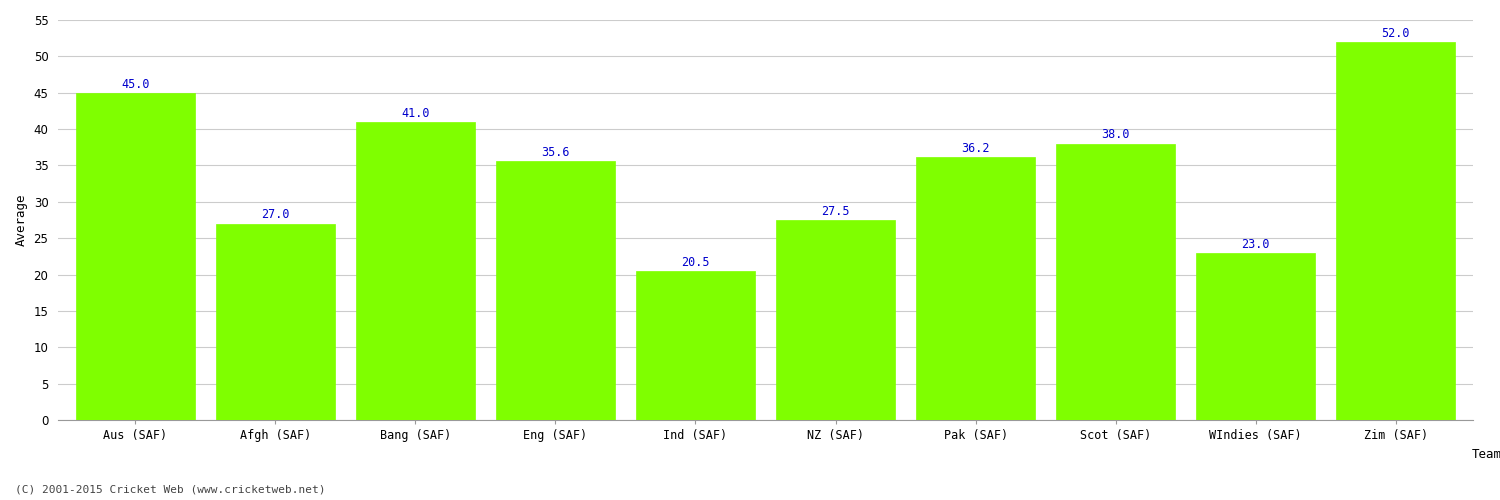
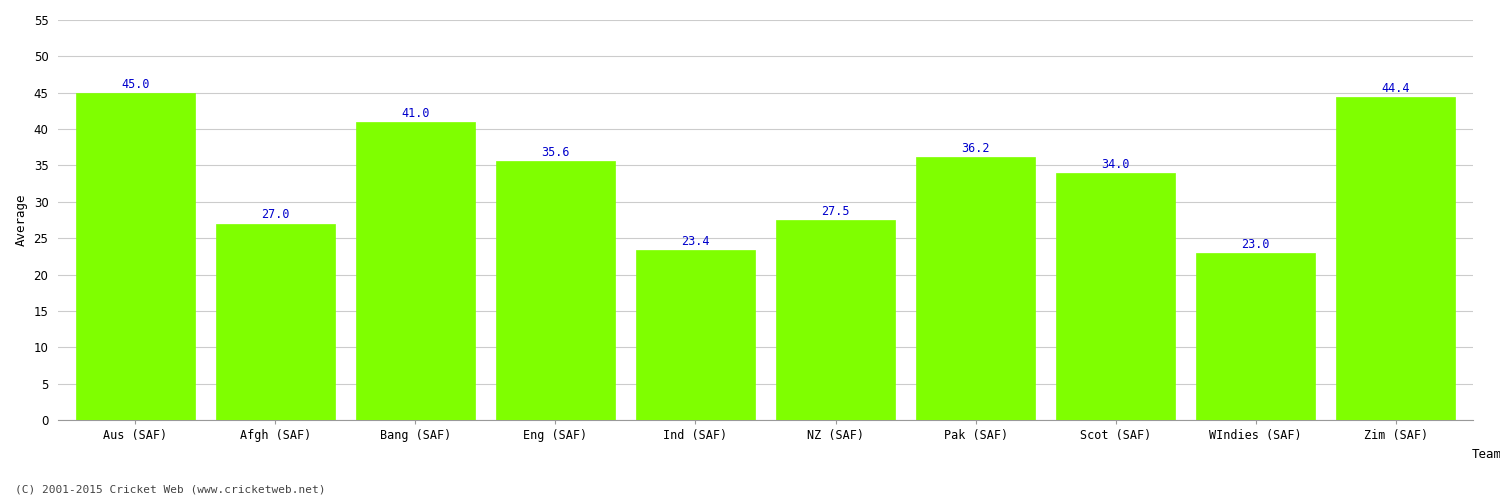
Ind (SAF): 20.5 -> 23.4
Scot (SAF): 38.0 -> 34.0
Zim (SAF): 52.0 -> 44.4
